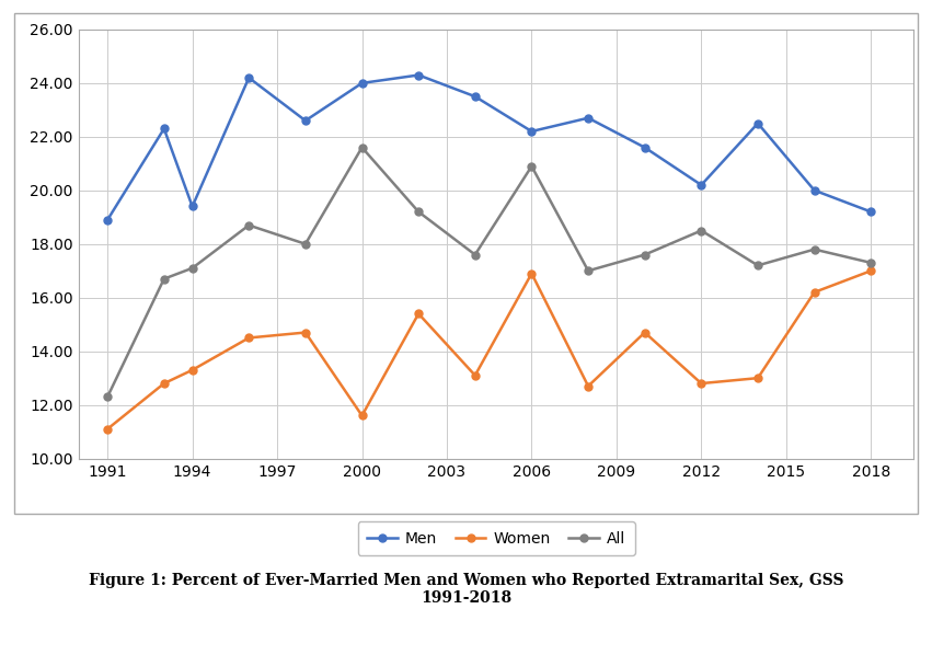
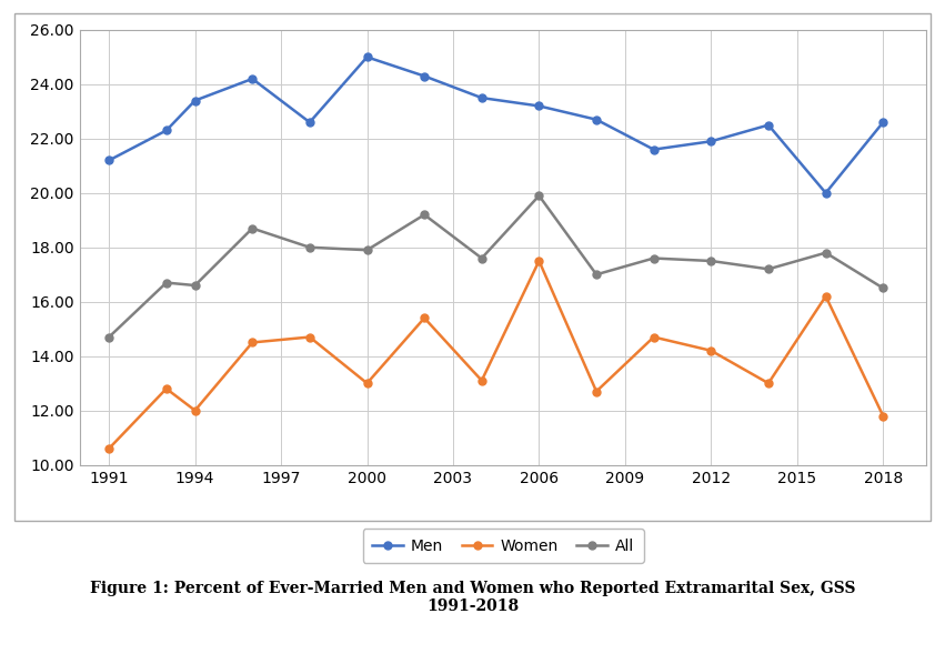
Men/1991: 18.9 -> 21.2
Women/1991: 11.1 -> 10.6
All/1991: 12.3 -> 14.7
Men/1994: 19.4 -> 23.4
Women/1994: 13.3 -> 12.0
All/1994: 17.1 -> 16.6
Men/2000: 24.0 -> 25.0
Women/2000: 11.6 -> 13.0
All/2000: 21.6 -> 17.9
Men/2006: 22.2 -> 23.2
Women/2006: 16.9 -> 17.5
All/2006: 20.9 -> 19.9
Men/2012: 20.2 -> 21.9
Women/2012: 12.8 -> 14.2
All/2012: 18.5 -> 17.5
Men/2018: 19.2 -> 22.6
Women/2018: 17.0 -> 11.8
All/2018: 17.3 -> 16.5
